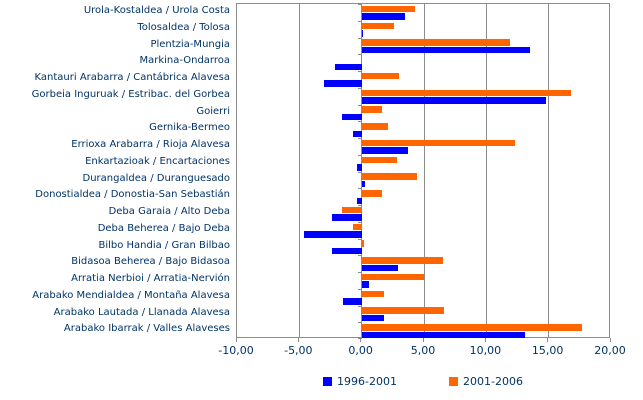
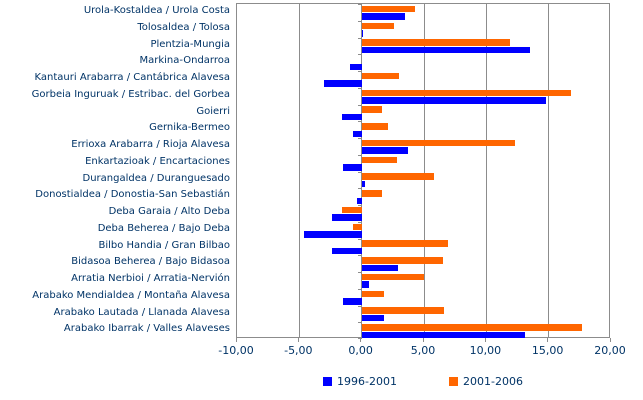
1996-2001/Markina-Ondarroa: -2,1 -> -0,9
1996-2001/Enkartazioak / Encartaciones: -0,4 -> -1,5
2001-2006/Durangaldea / Duranguesado: 4,4 -> 5,8
2001-2006/Bilbo Handia / Gran Bilbao: 0,2 -> 6,9
